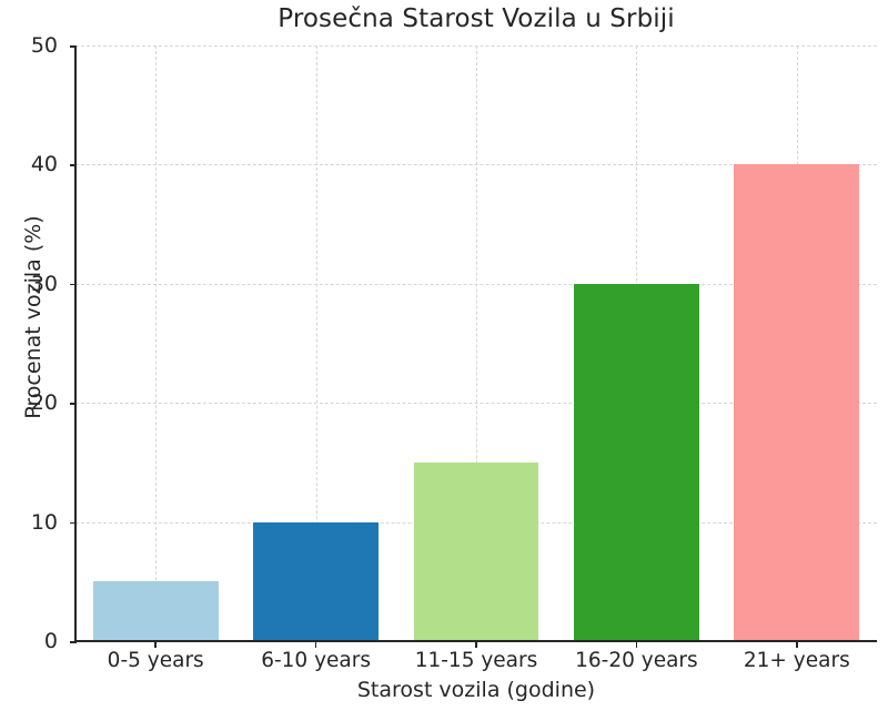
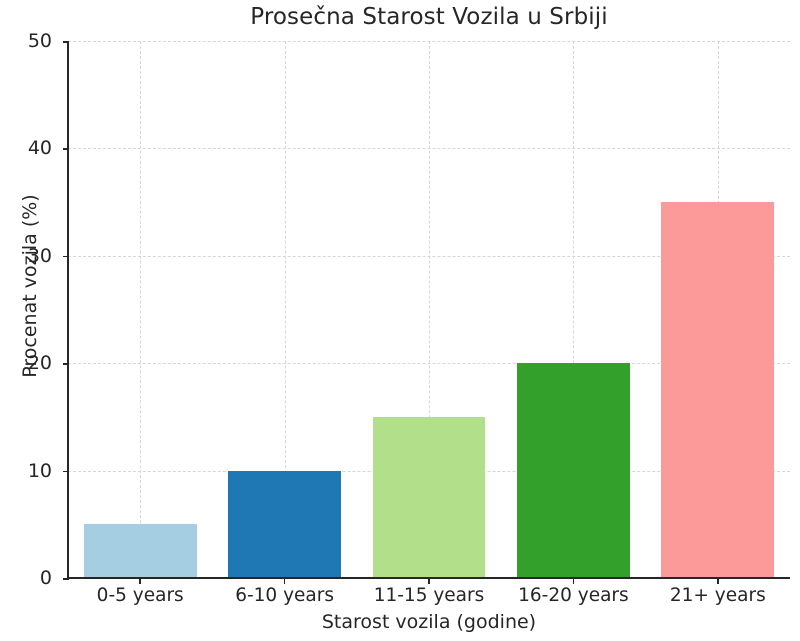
16-20 years: 30 -> 20
21+ years: 40 -> 35
